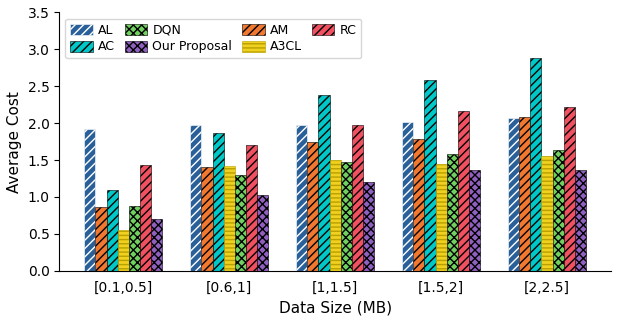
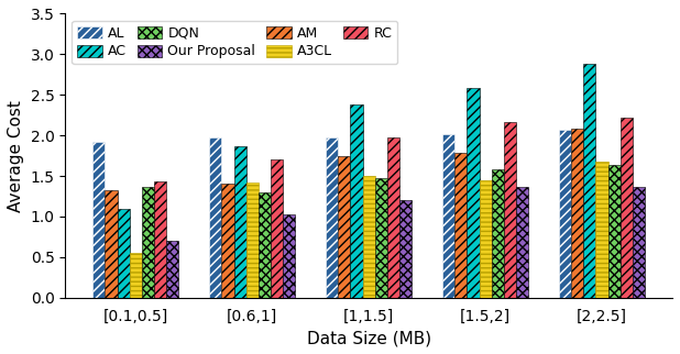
AM/[0.1,0.5]: 0.87 -> 1.32
DQN/[0.1,0.5]: 0.88 -> 1.36
A3CL/[2,2.5]: 1.55 -> 1.68
